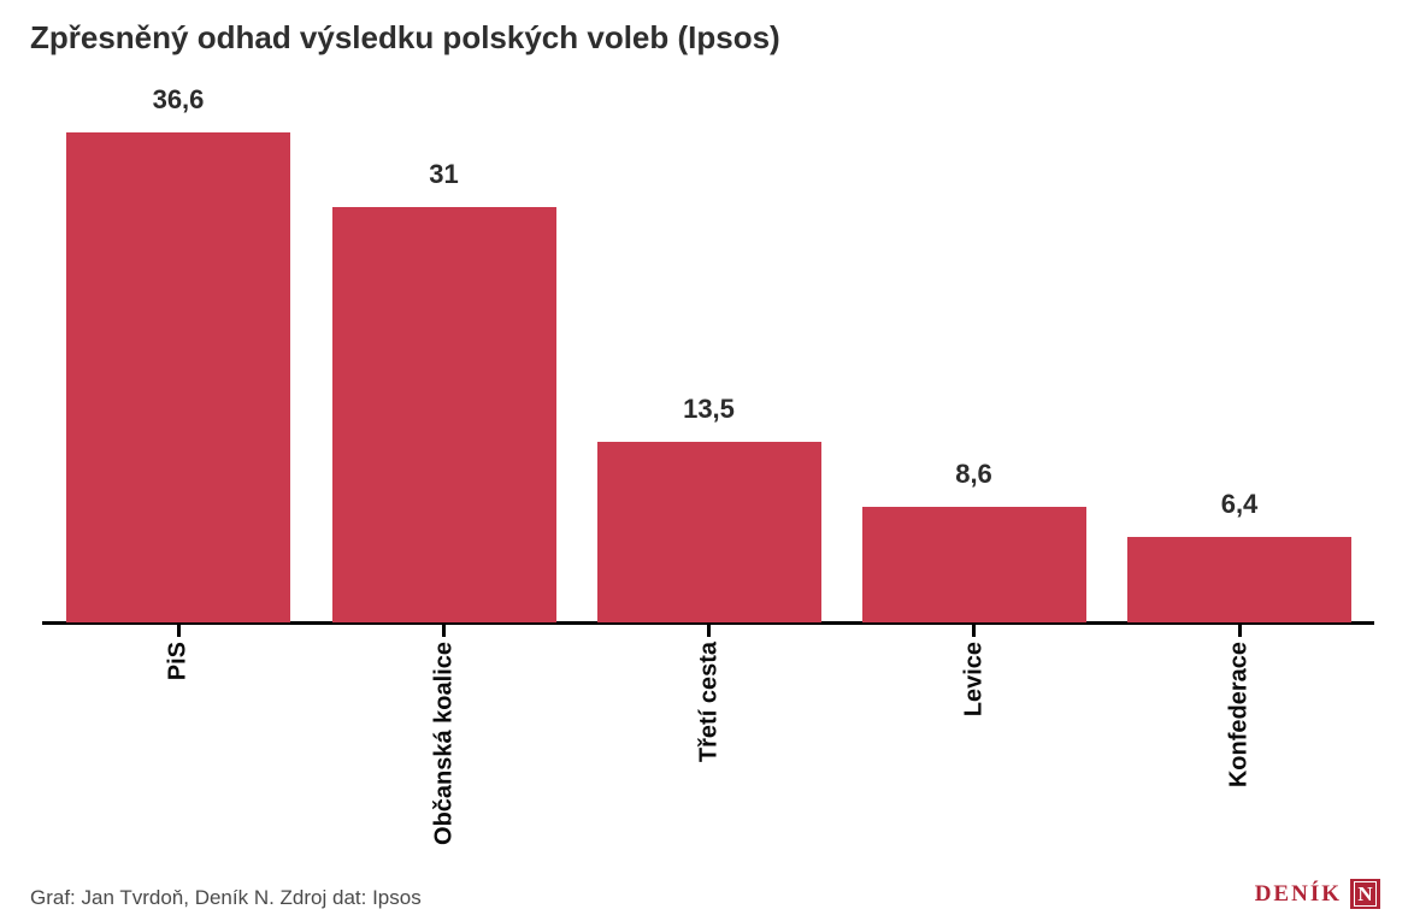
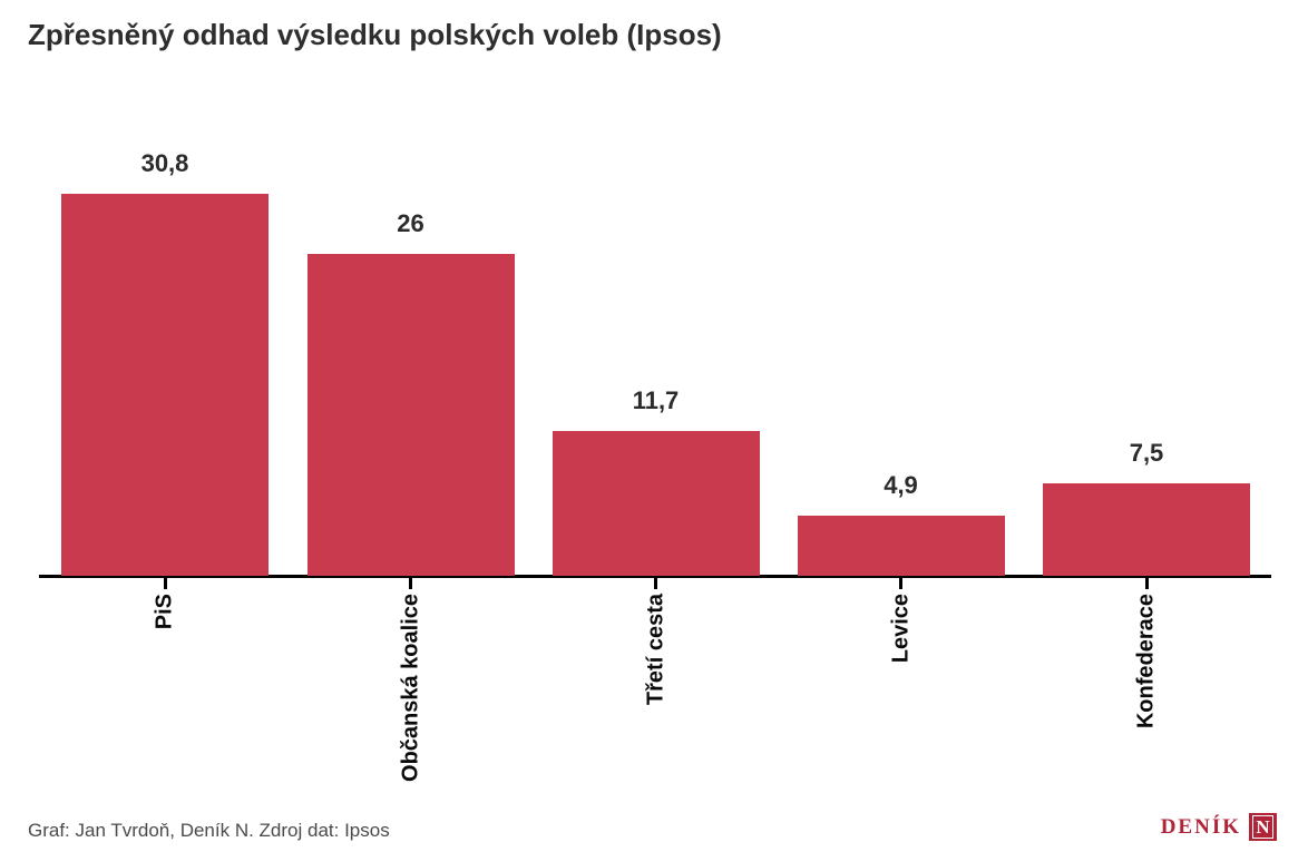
PiS: 36,6 -> 30,8
Občanská koalice: 31 -> 26
Třetí cesta: 13,5 -> 11,7
Levice: 8,6 -> 4,9
Konfederace: 6,4 -> 7,5
